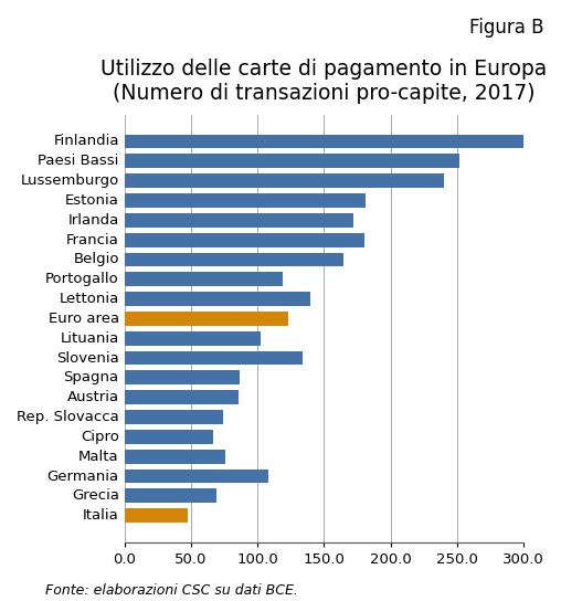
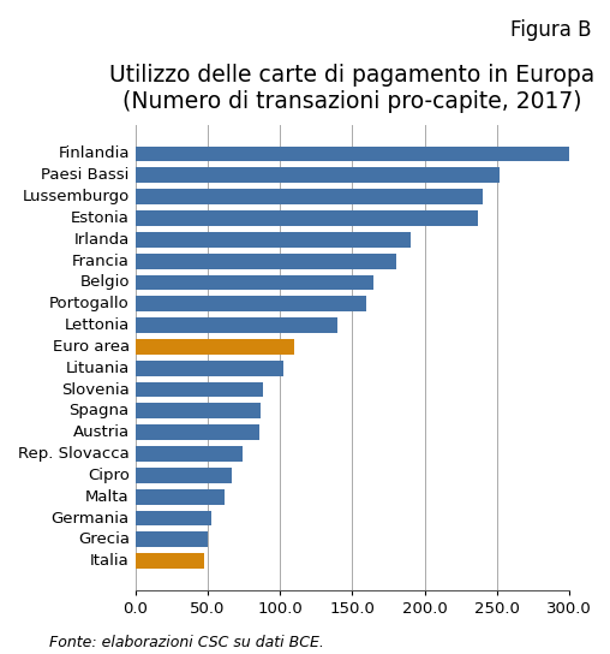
Estonia: 181 -> 237
Irlanda: 172 -> 190
Portogallo: 119 -> 160
Euro area: 123 -> 110
Slovenia: 134 -> 88
Malta: 76 -> 62
Germania: 108 -> 53
Grecia: 69 -> 50
